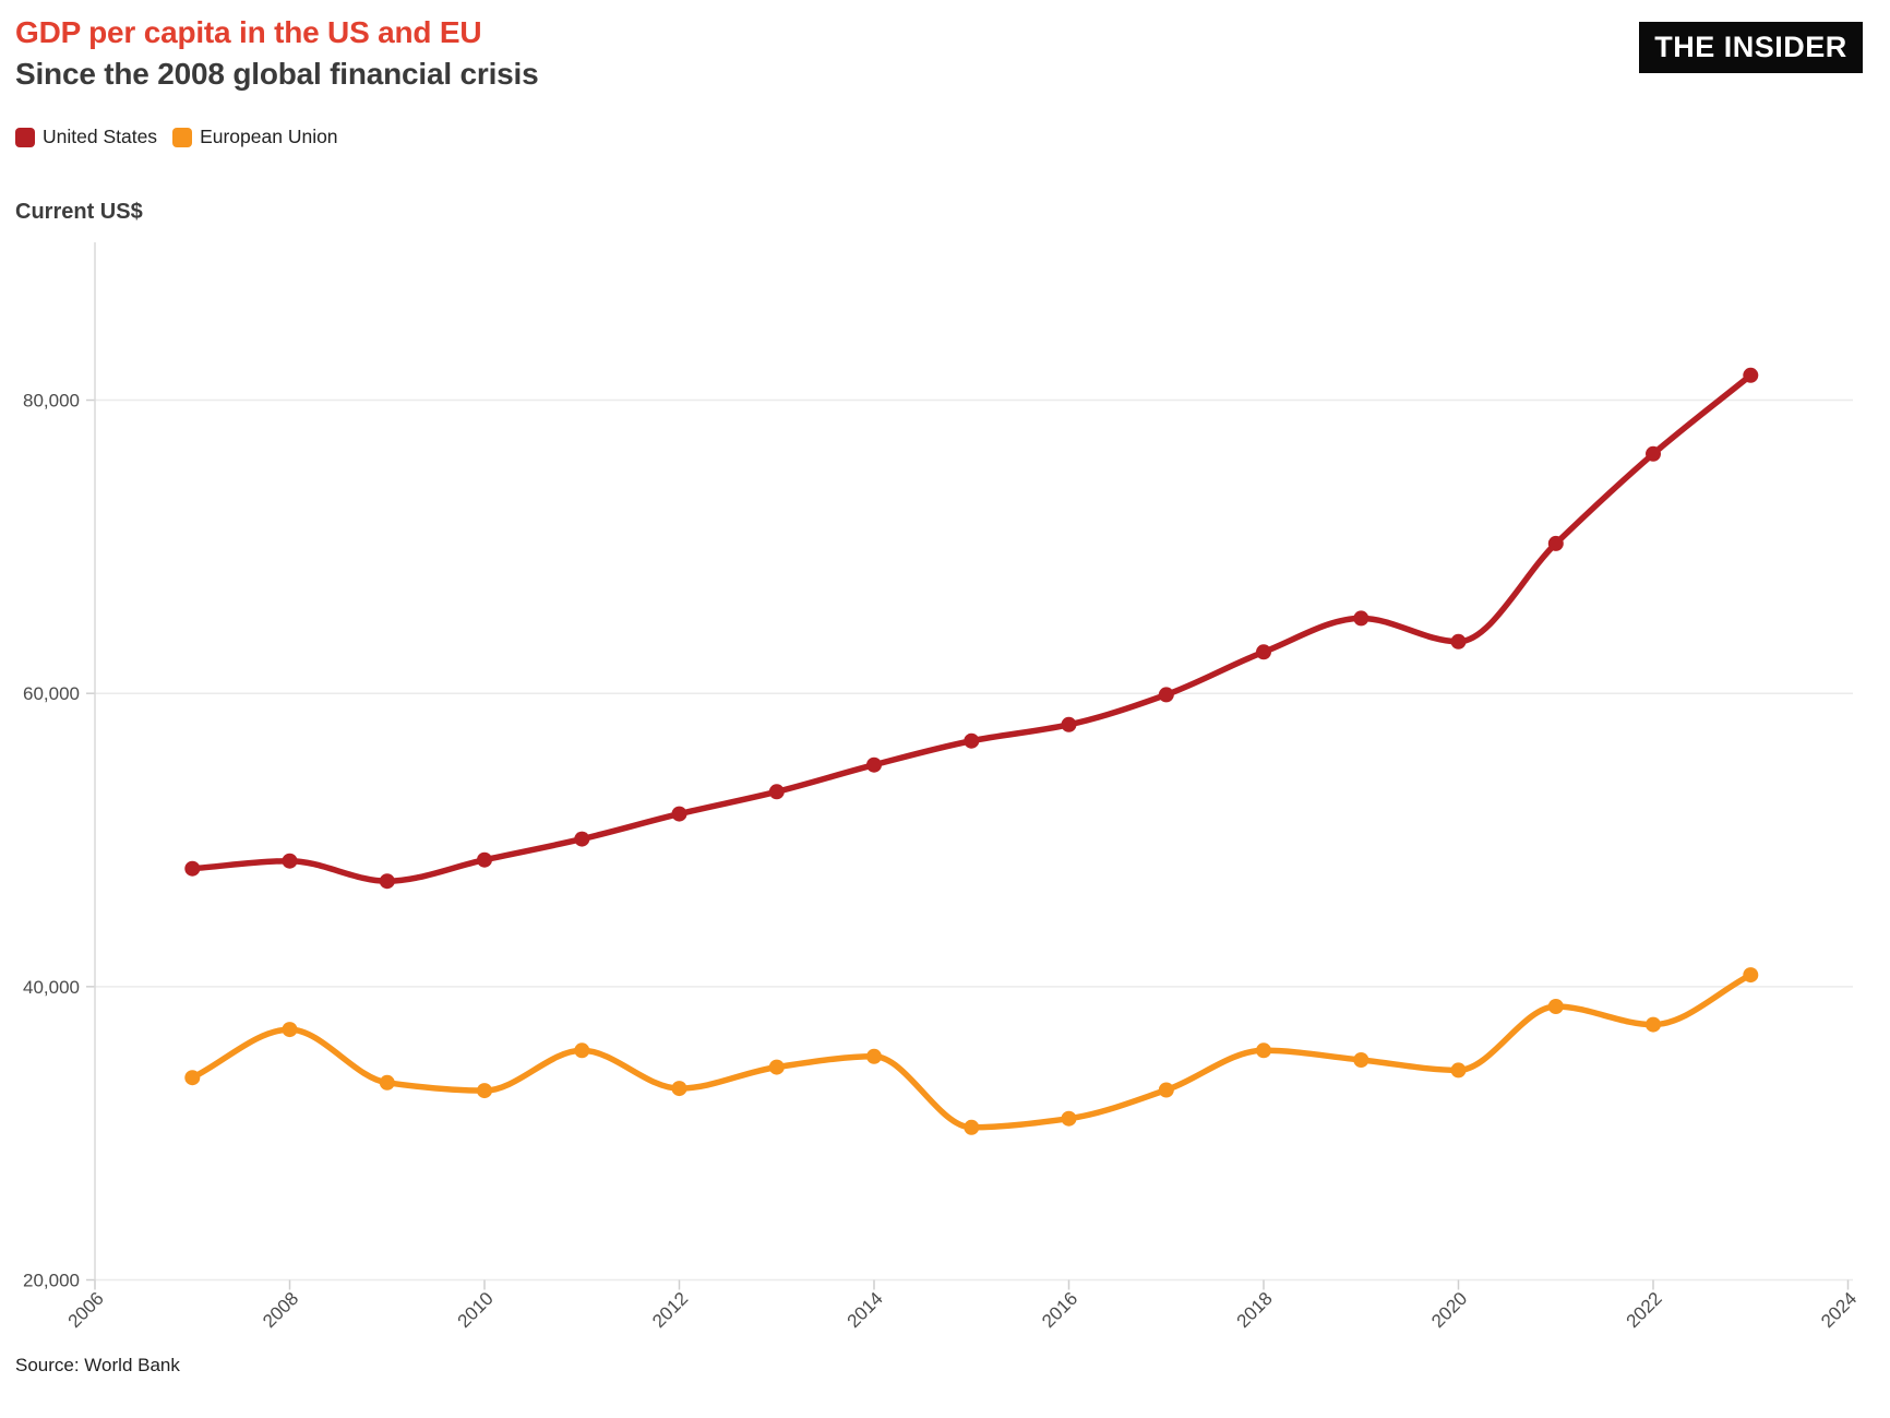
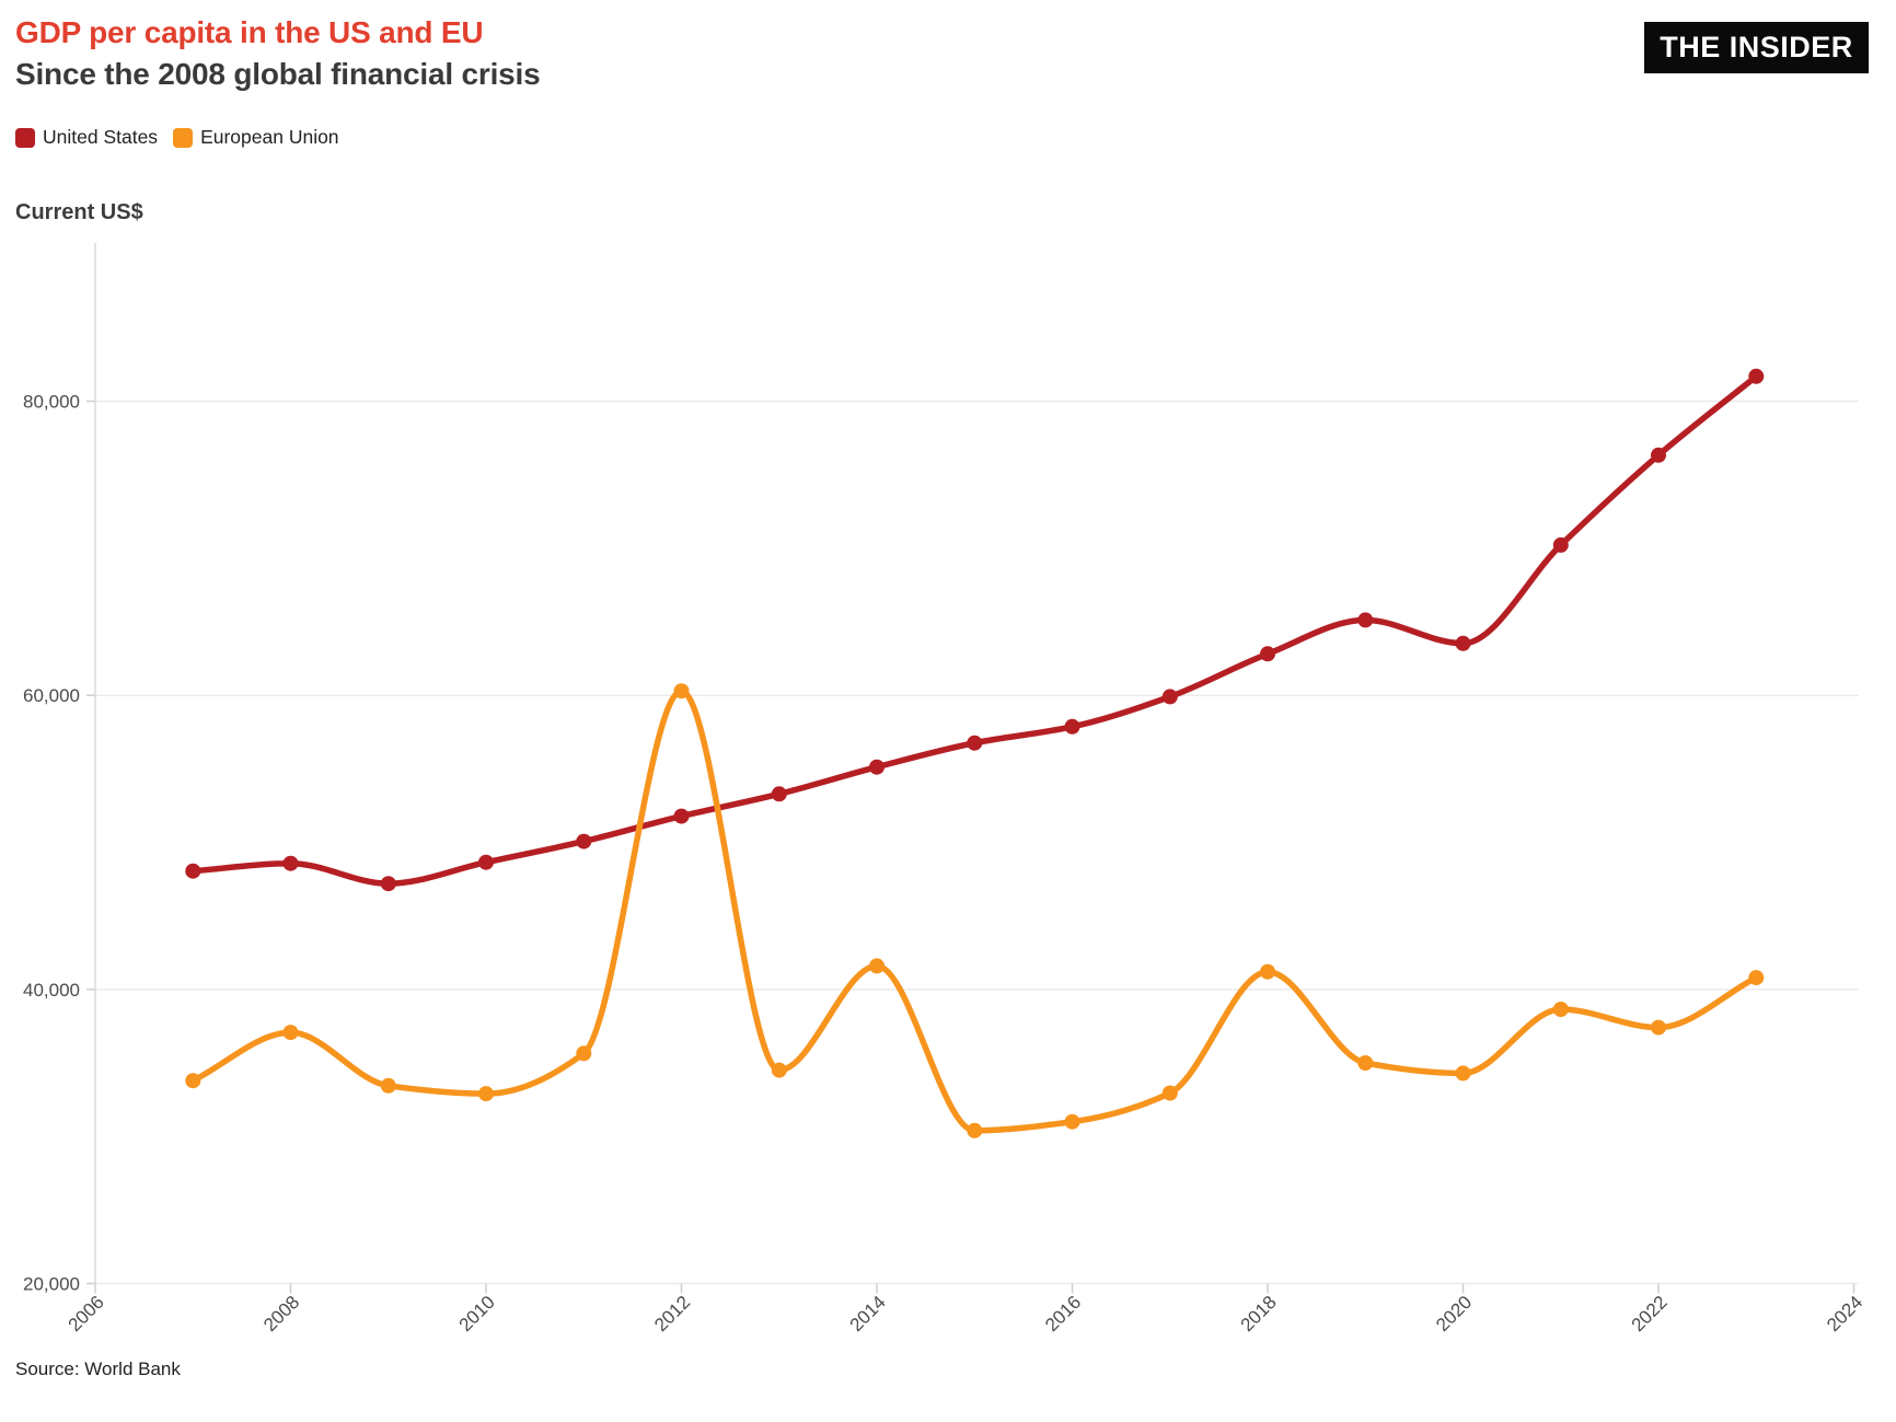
European Union/2012: 33100 -> 60300
European Union/2014: 35200 -> 41600
European Union/2018: 35600 -> 41200
